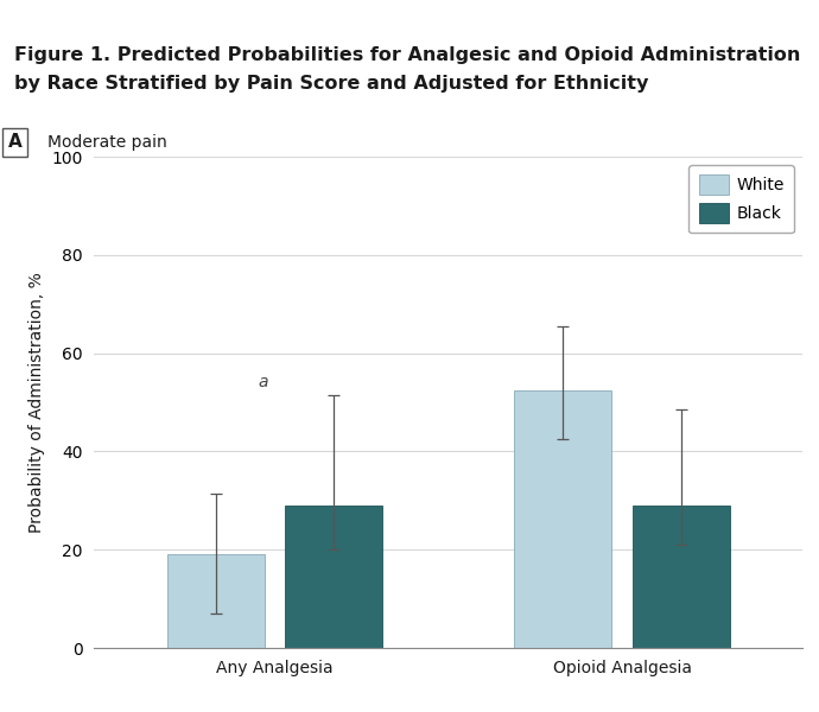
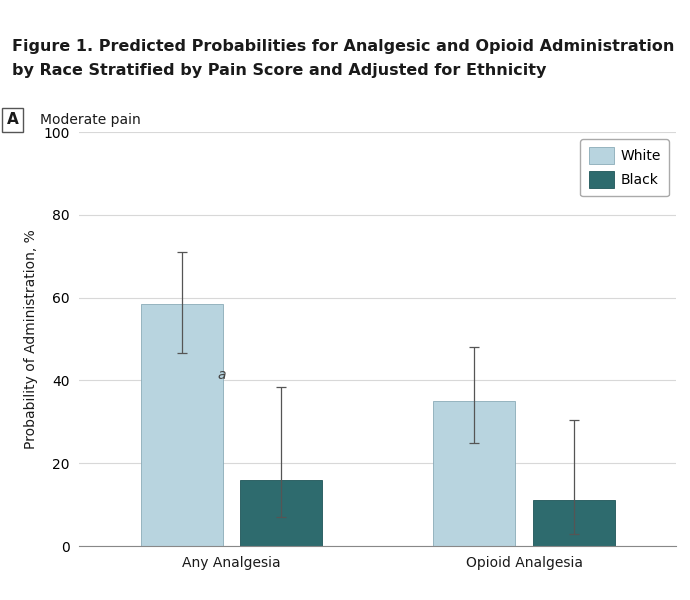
White/Any Analgesia: 19.0 -> 58.5
Black/Any Analgesia: 29 -> 16
White/Opioid Analgesia: 52.5 -> 35.0
Black/Opioid Analgesia: 29 -> 11
